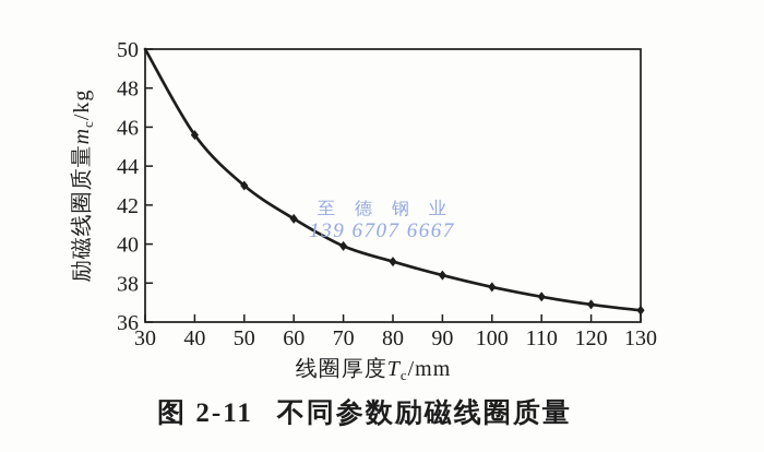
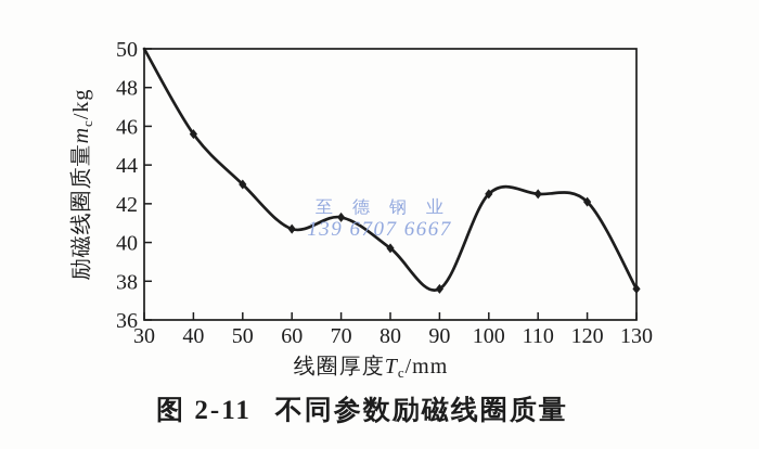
60: 41.3 -> 40.7
70: 39.9 -> 41.3
80: 39.1 -> 39.7
90: 38.4 -> 37.6
100: 37.8 -> 42.5
110: 37.3 -> 42.5
120: 36.9 -> 42.1
130: 36.6 -> 37.6
